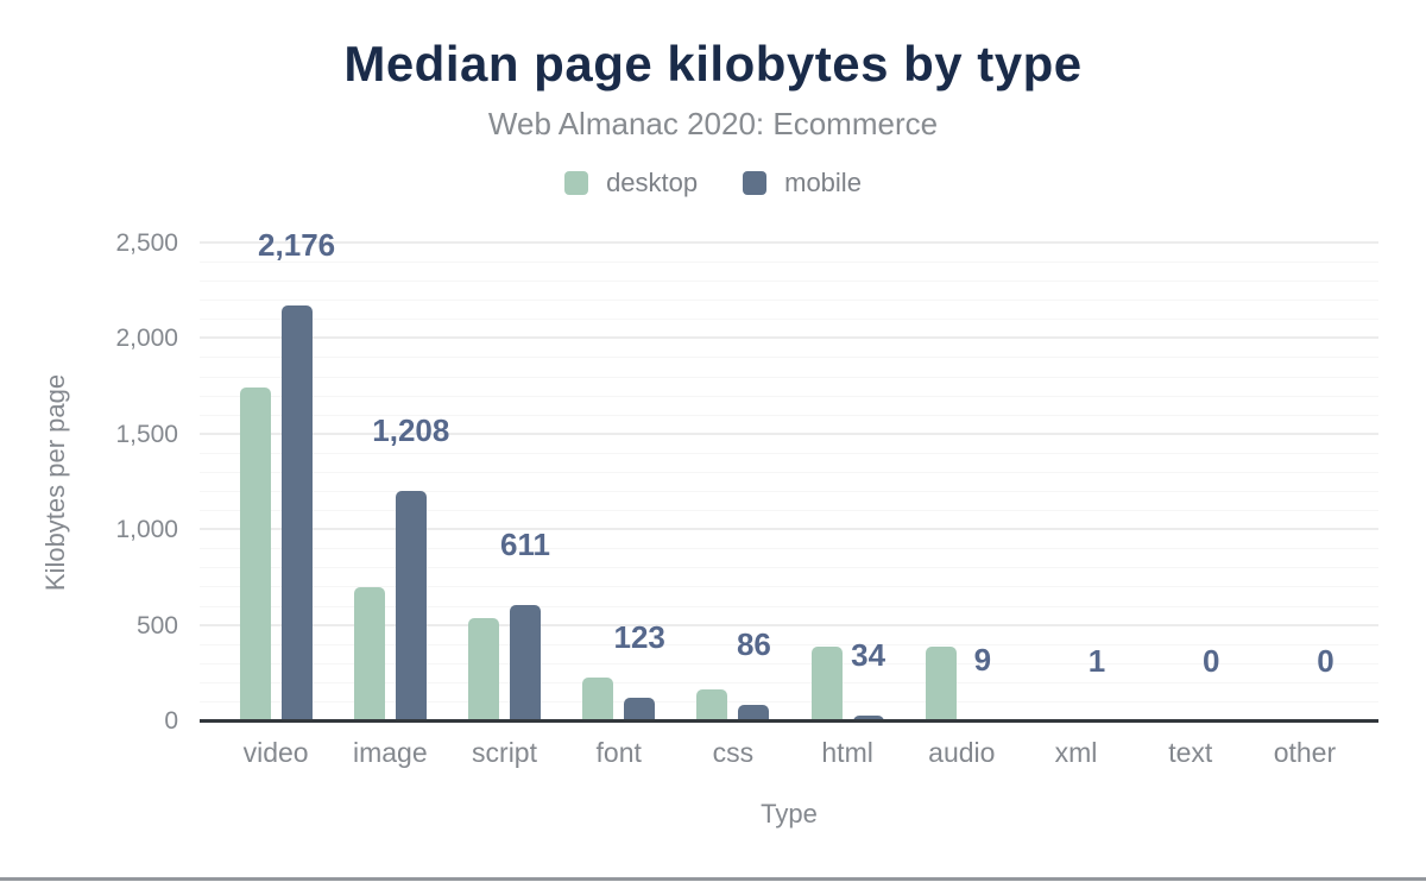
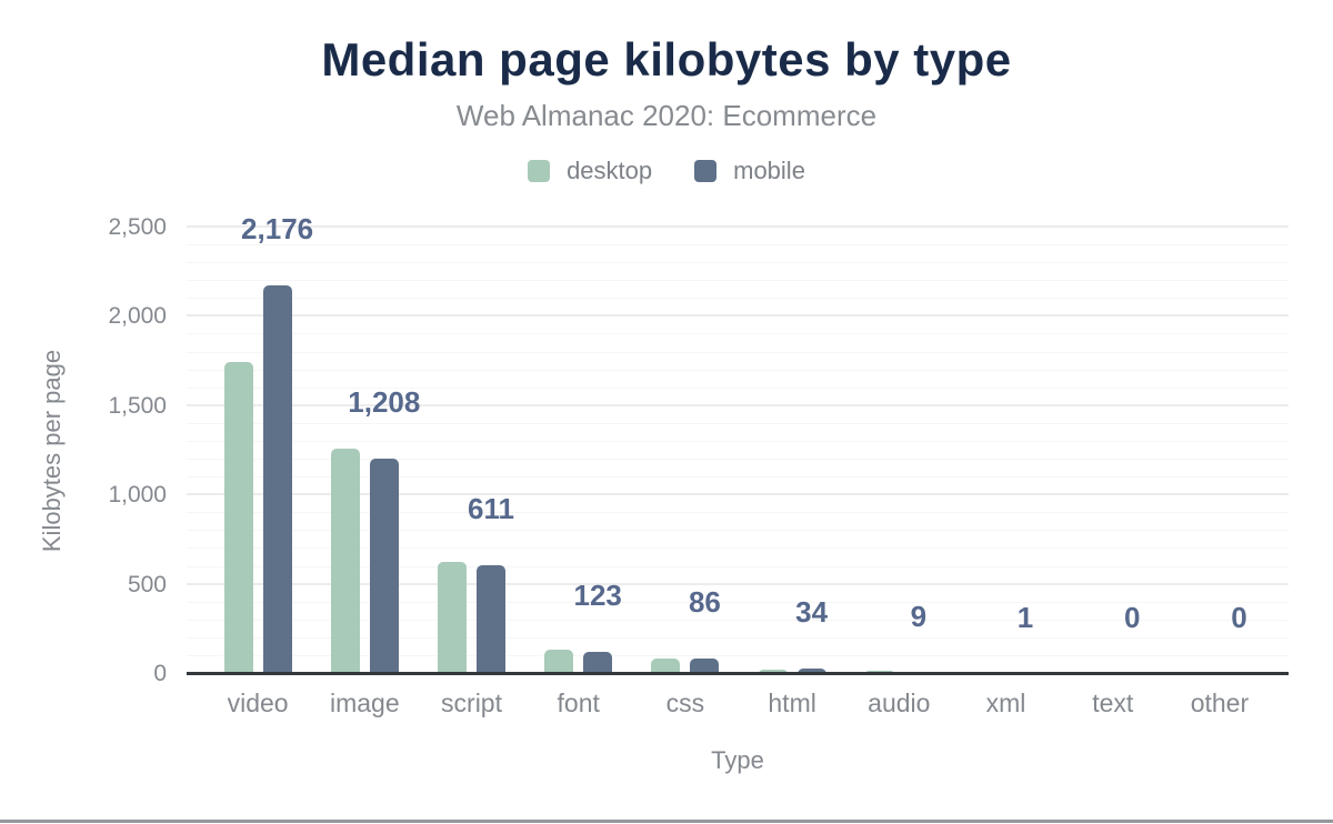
desktop/image: 700 -> 1260
desktop/script: 540 -> 630
desktop/font: 230 -> 140
desktop/css: 170 -> 80
desktop/html: 390 -> 20
desktop/audio: 390 -> 20
